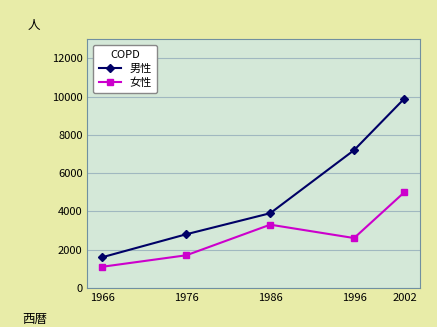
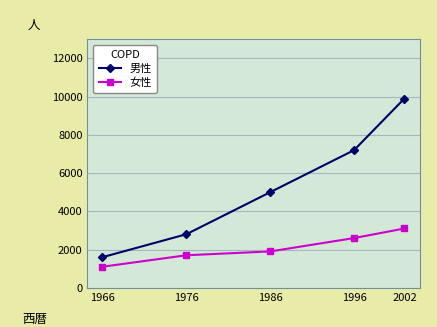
男性/1986: 3900 -> 5000
女性/1986: 3300 -> 1900
女性/2002: 5000 -> 3100
